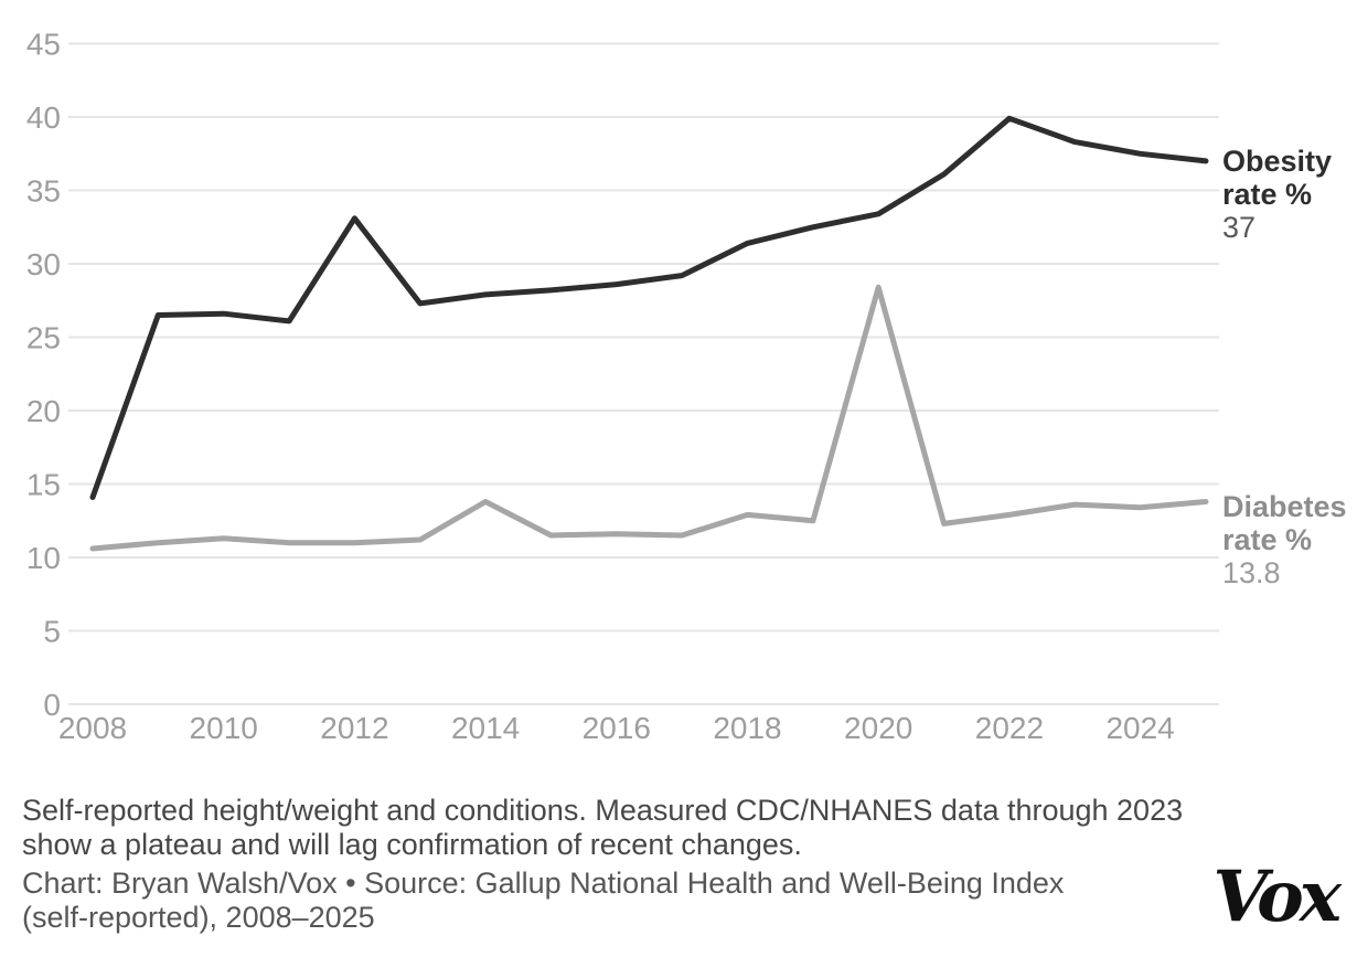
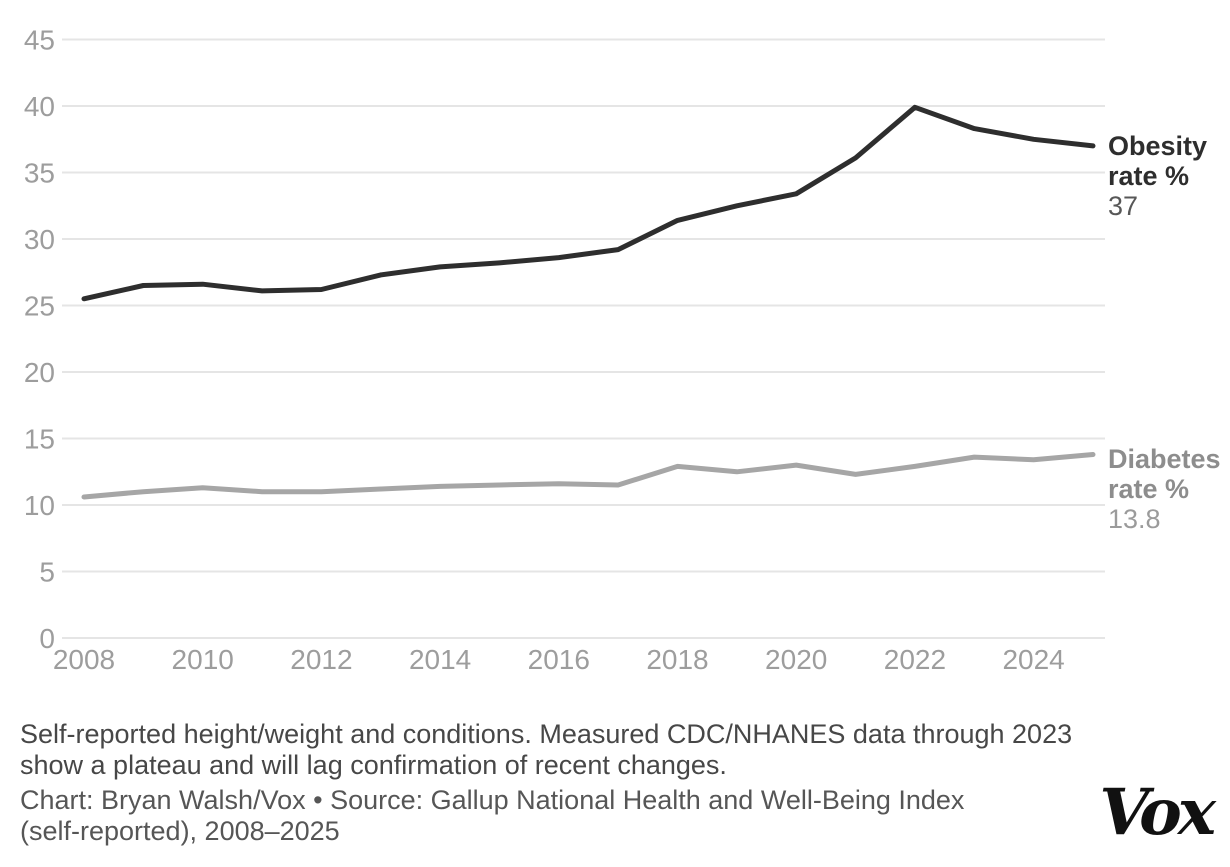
Obesity rate %/2008: 14.1 -> 25.5
Obesity rate %/2012: 33.1 -> 26.2
Diabetes rate %/2014: 13.8 -> 11.4
Diabetes rate %/2020: 28.4 -> 13.0
